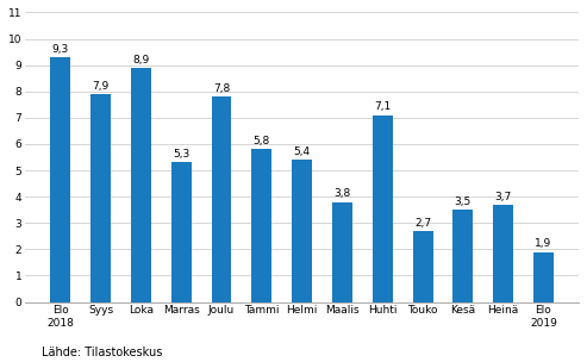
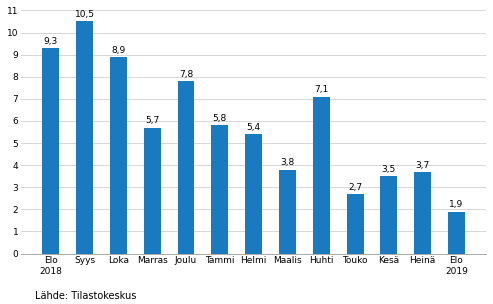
Syys: 7,9 -> 10,5
Marras: 5,3 -> 5,7
